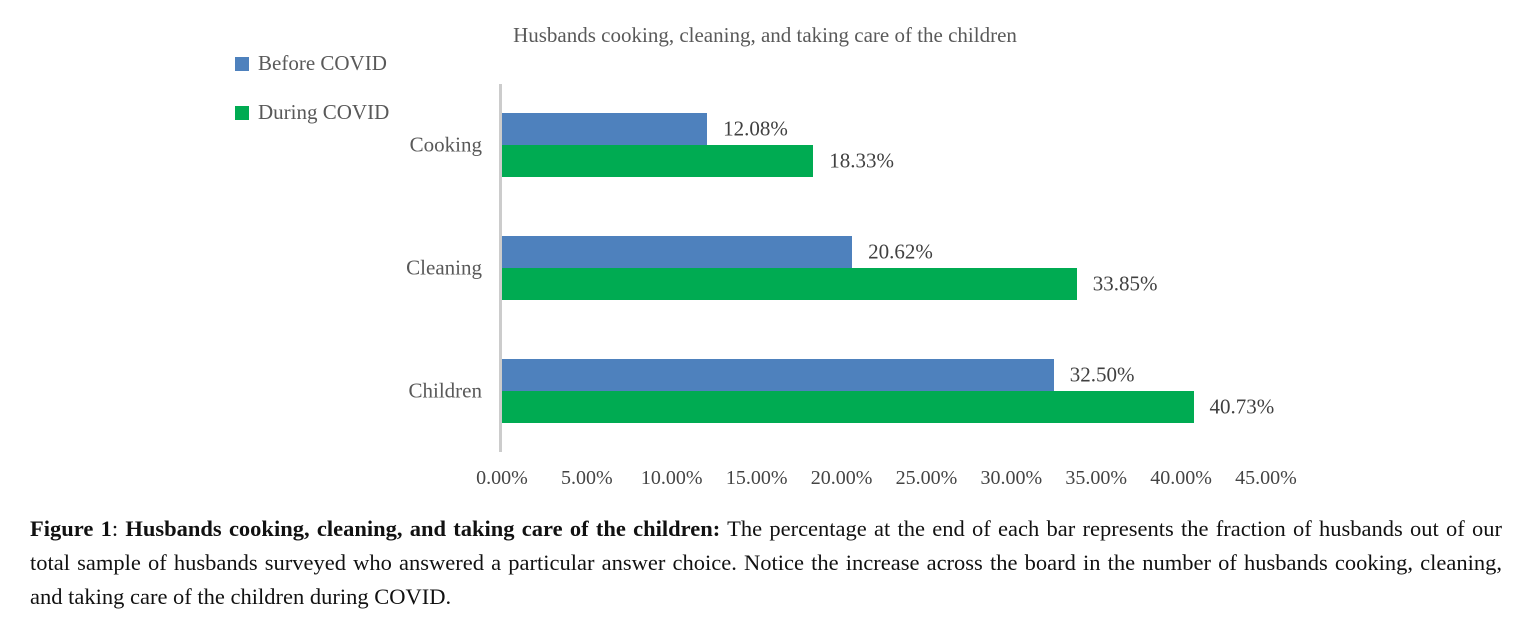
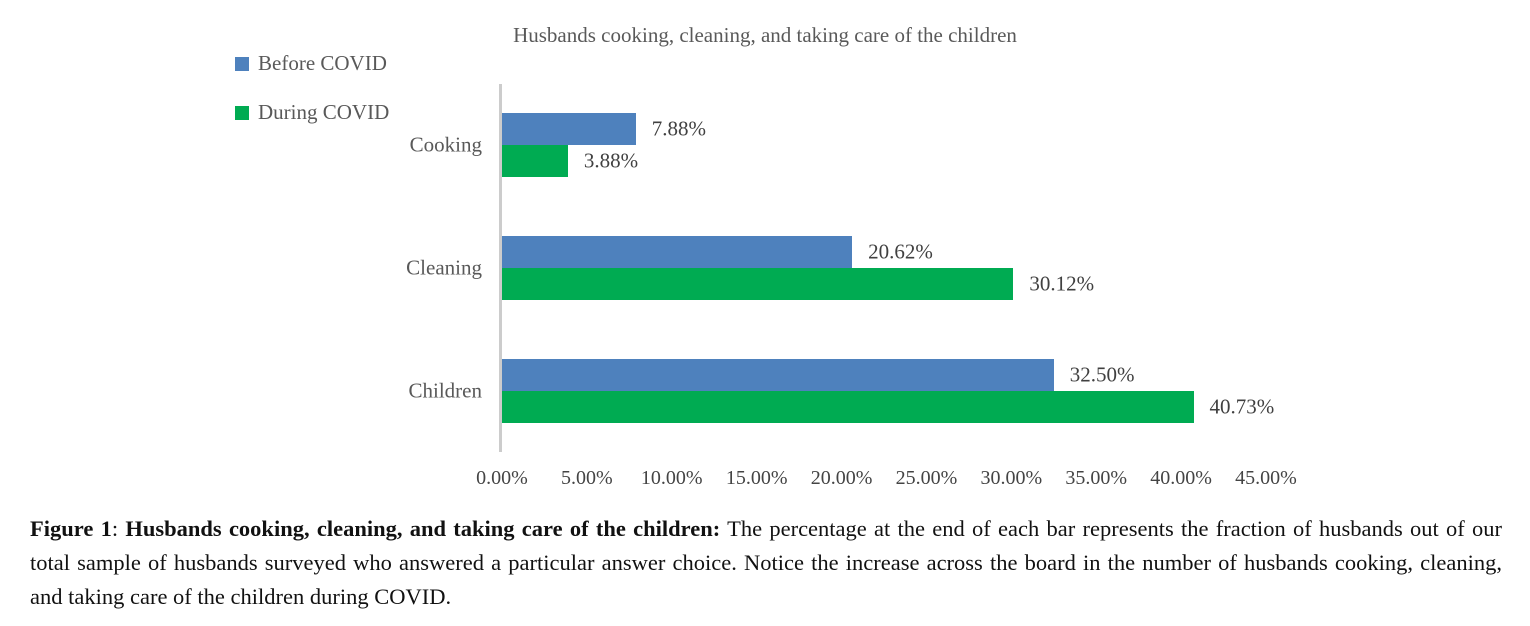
Before COVID/Cooking: 12.08% -> 7.88%
During COVID/Cooking: 18.33% -> 3.88%
During COVID/Cleaning: 33.85% -> 30.12%
